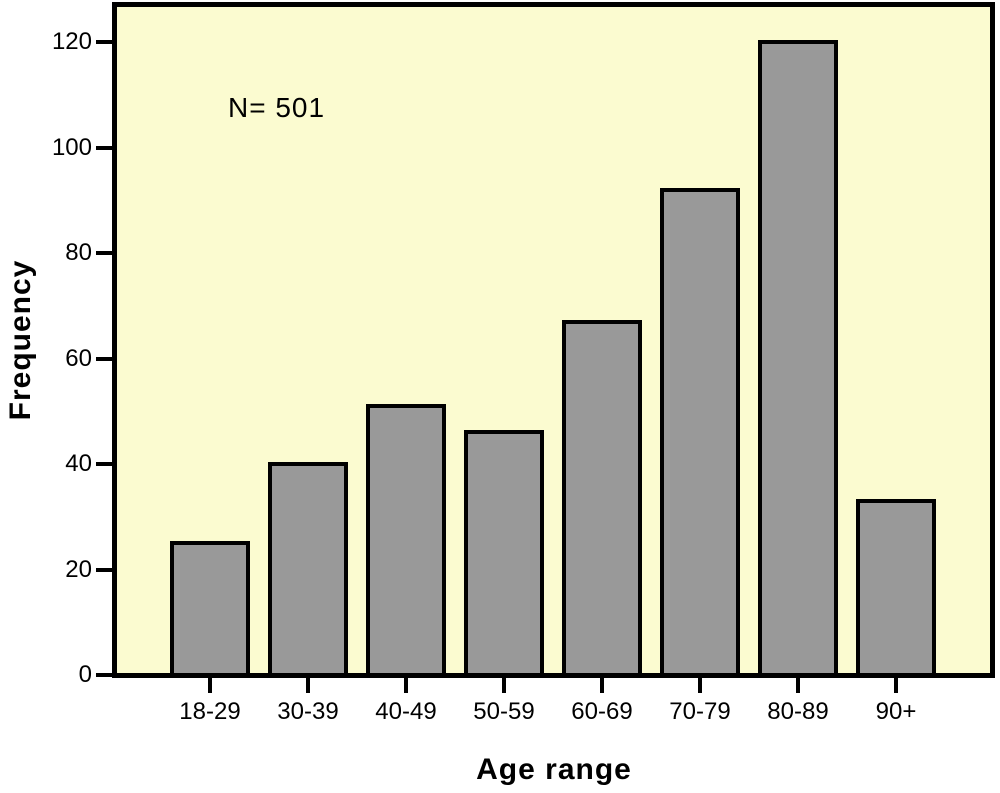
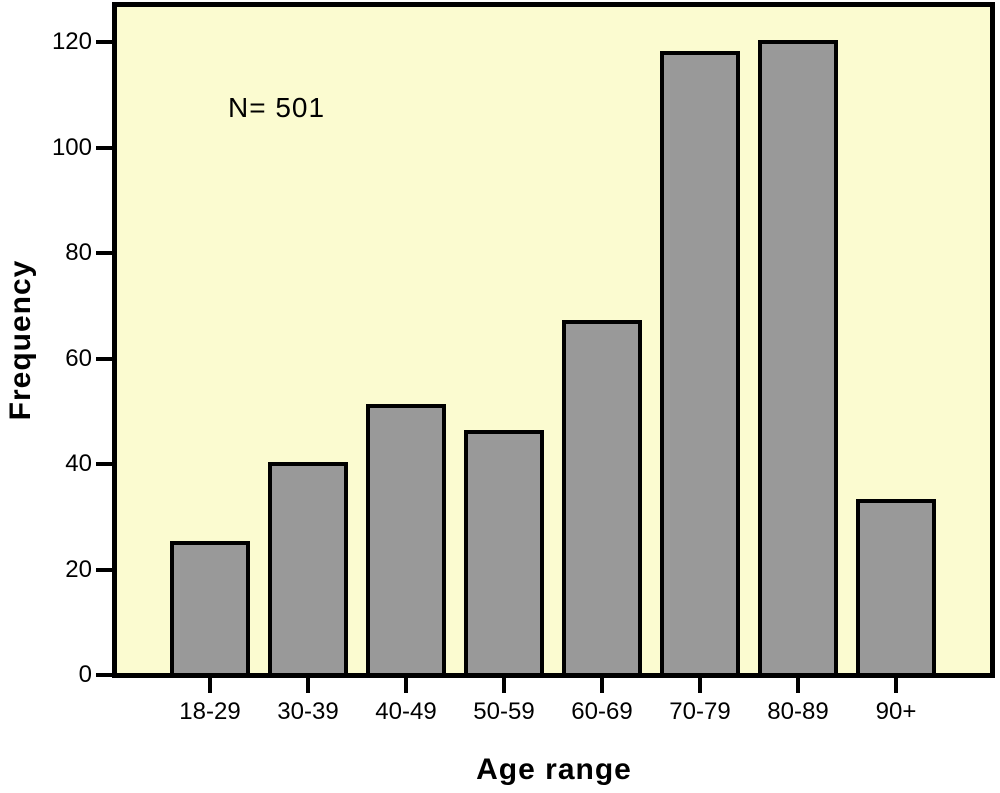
70-79: 92 -> 118
